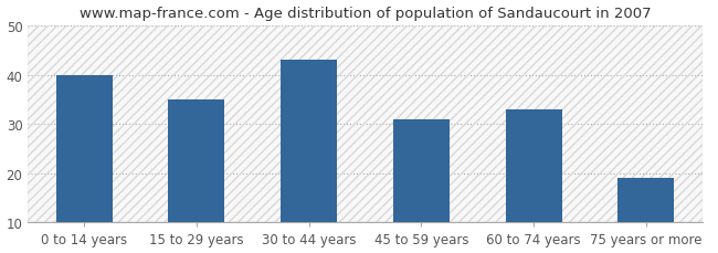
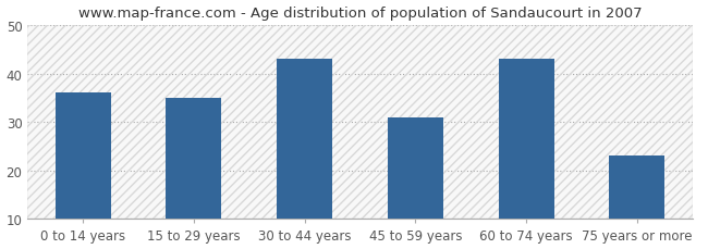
0 to 14 years: 40 -> 36
60 to 74 years: 33 -> 43
75 years or more: 19 -> 23
